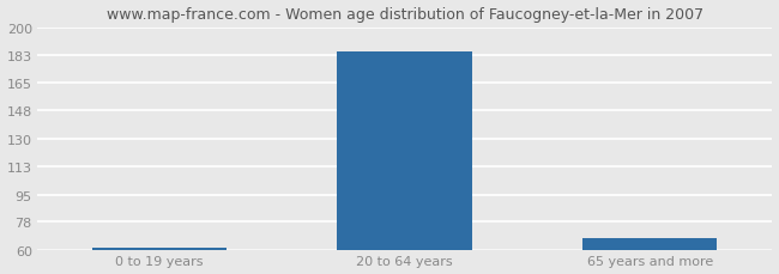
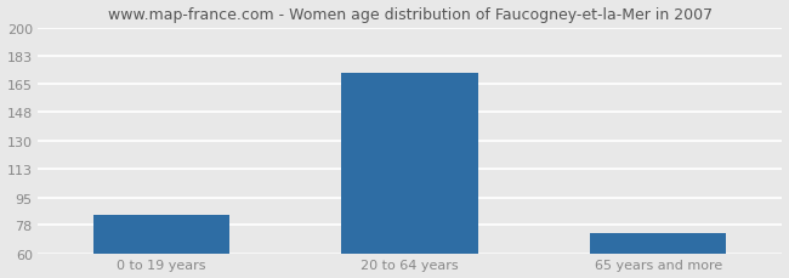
0 to 19 years: 62 -> 84
20 to 64 years: 185 -> 172
65 years and more: 68 -> 73
